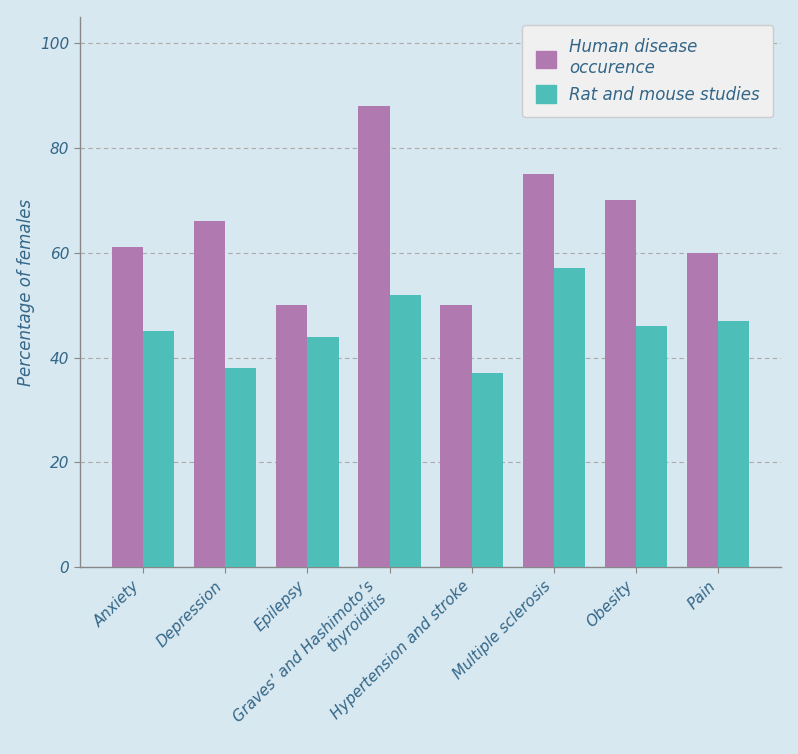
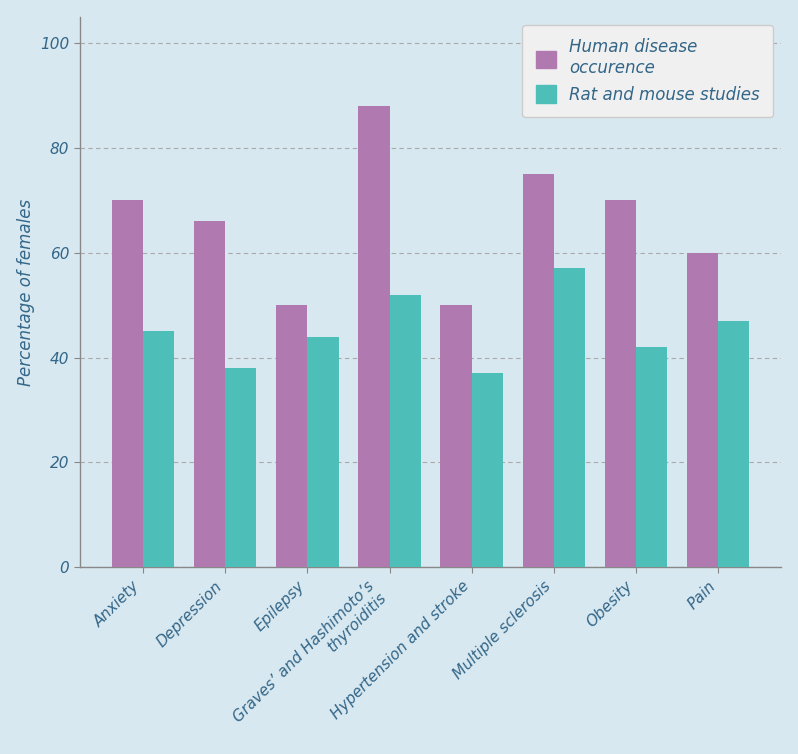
Human disease occurence/Anxiety: 61 -> 70
Rat and mouse studies/Obesity: 46 -> 42
